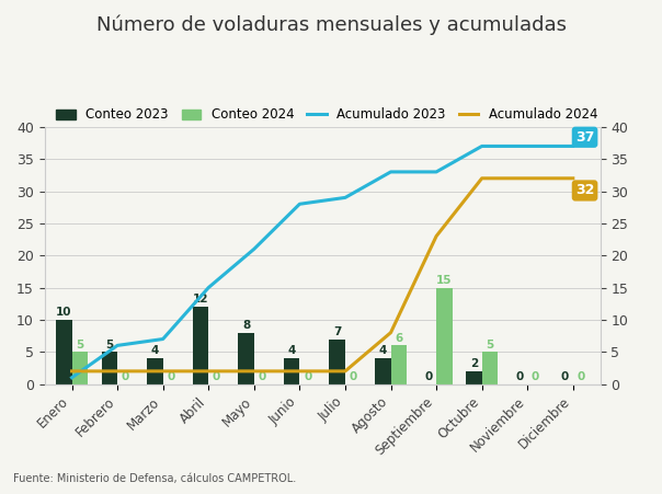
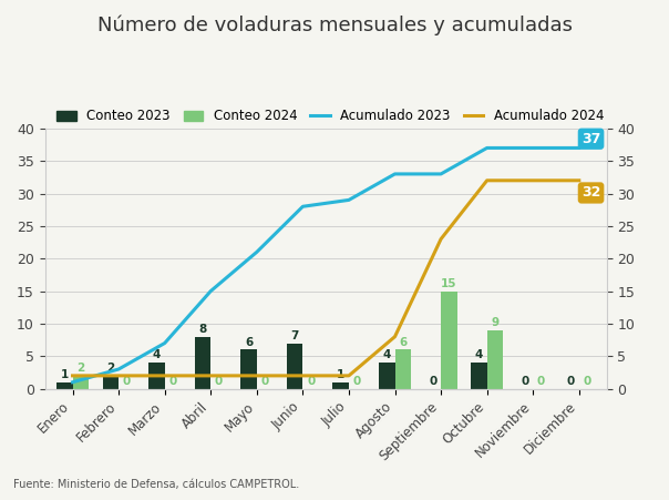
Conteo 2023/Enero: 10 -> 1
Conteo 2024/Enero: 5 -> 2
Conteo 2023/Febrero: 5 -> 2
Acumulado 2023/Febrero: 6 -> 3
Conteo 2023/Abril: 12 -> 8
Conteo 2023/Mayo: 8 -> 6
Conteo 2023/Junio: 4 -> 7
Conteo 2023/Julio: 7 -> 1
Conteo 2023/Octubre: 2 -> 4
Conteo 2024/Octubre: 5 -> 9
